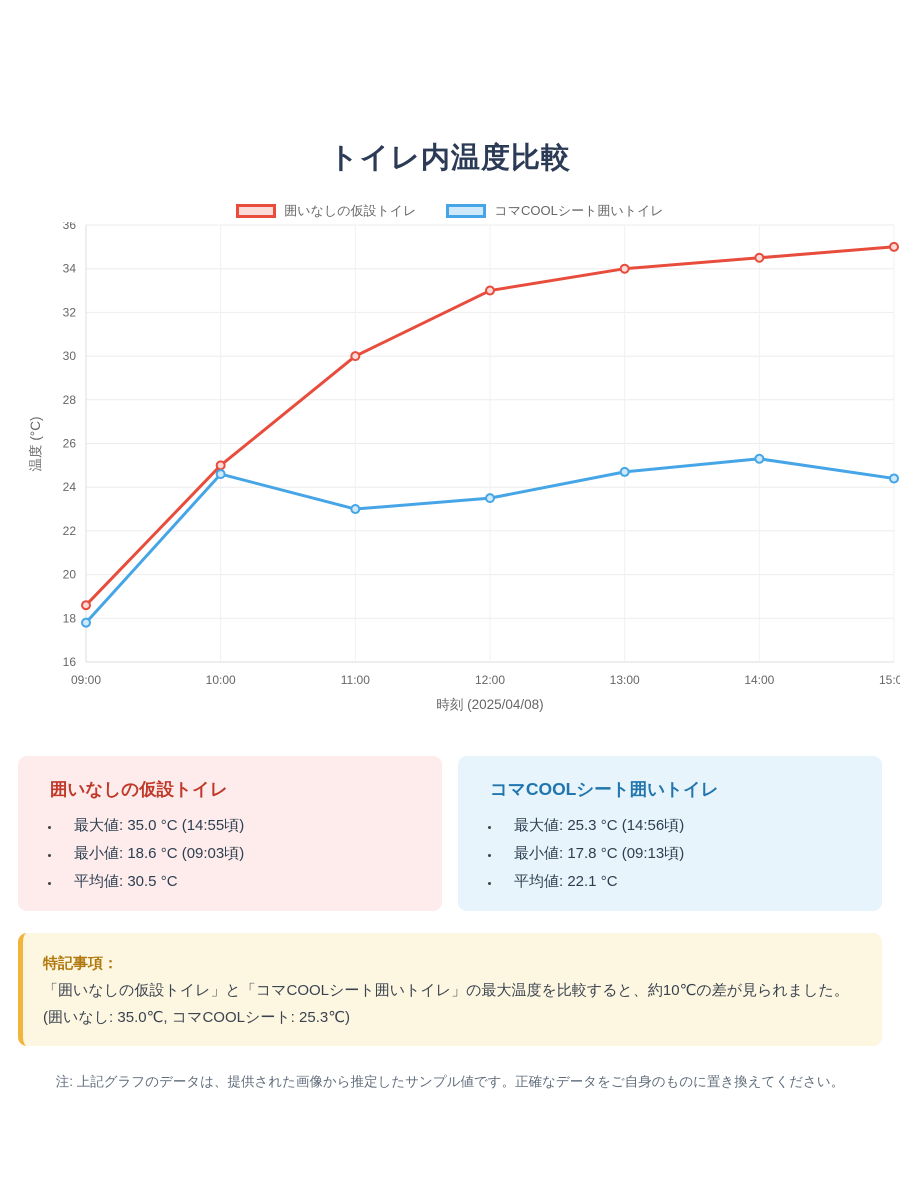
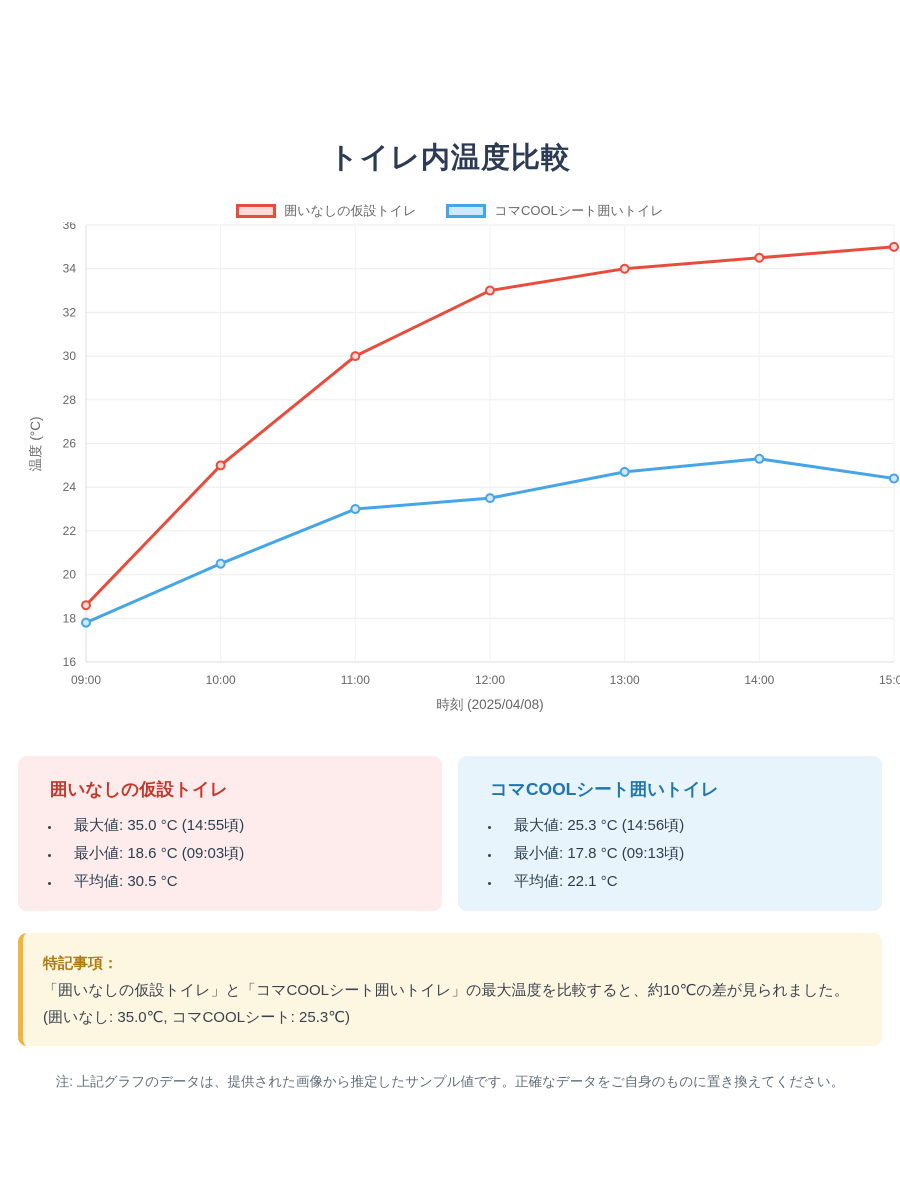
コマCOOLシート囲いトイレ/10:00: 24.6 -> 20.5
